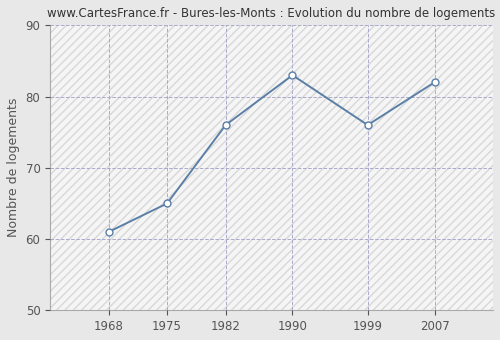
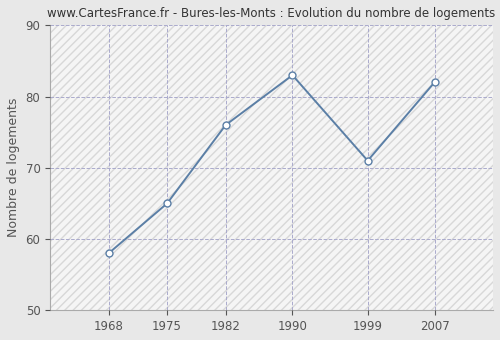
1968: 61 -> 58
1999: 76 -> 71
